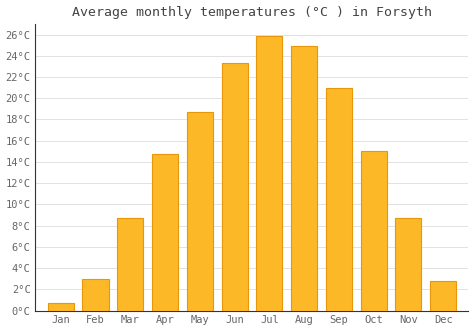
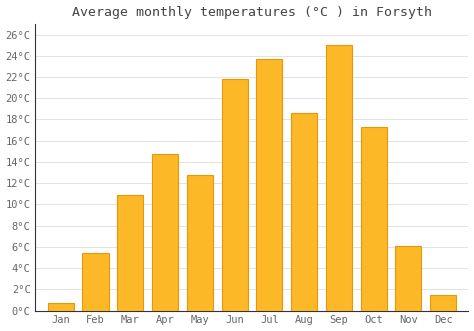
Feb: 3.0°C -> 5.4°C
Mar: 8.7°C -> 10.9°C
May: 18.7°C -> 12.8°C
Jun: 23.3°C -> 21.8°C
Jul: 25.9°C -> 23.7°C
Aug: 24.9°C -> 18.6°C
Sep: 21.0°C -> 25.0°C
Oct: 15.0°C -> 17.3°C
Nov: 8.7°C -> 6.1°C
Dec: 2.8°C -> 1.5°C
